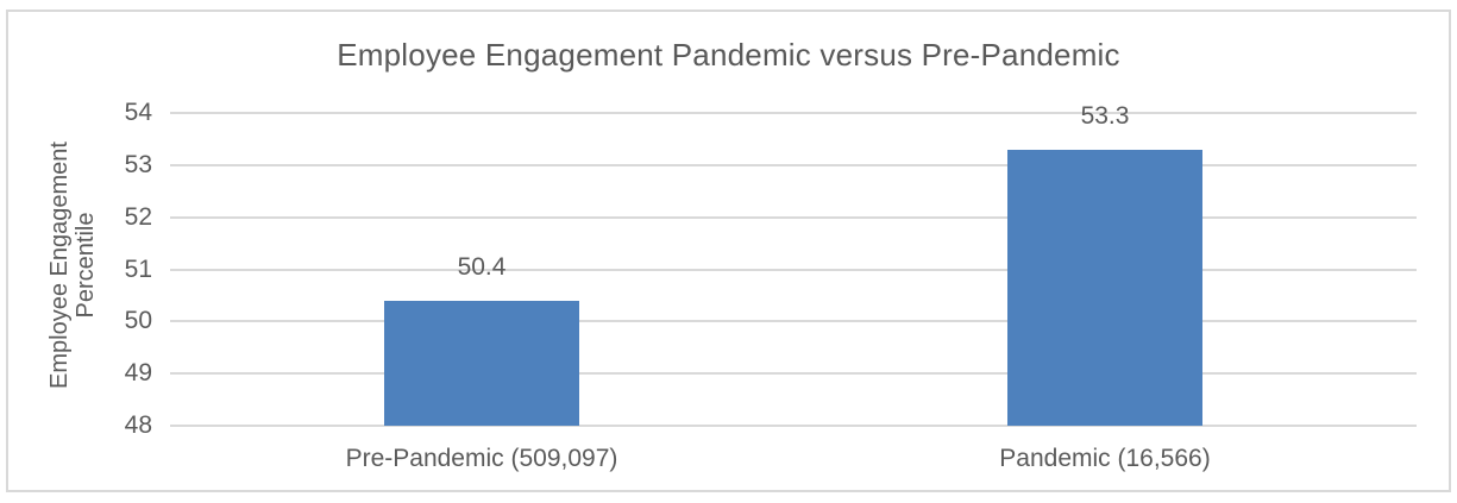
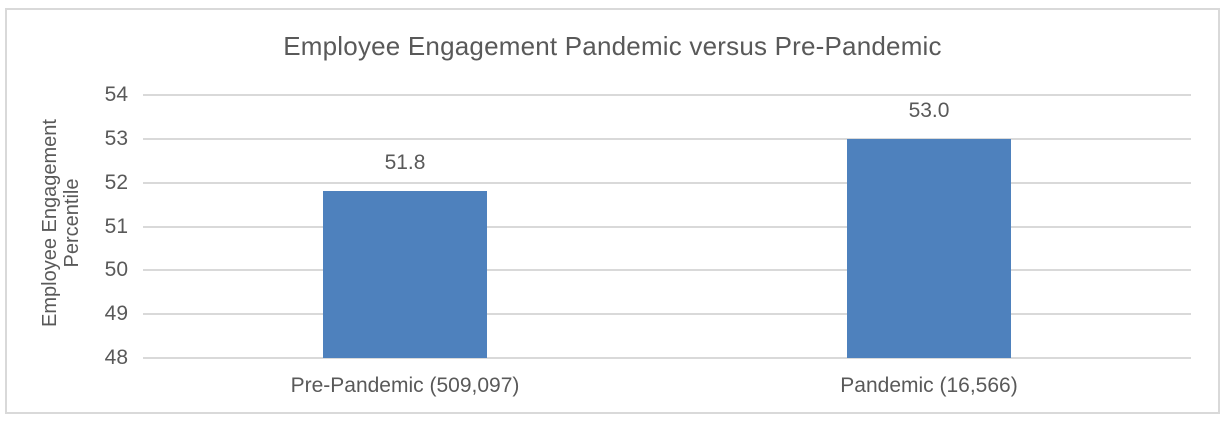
Pre-Pandemic (509,097): 50.4 -> 51.8
Pandemic (16,566): 53.3 -> 53.0
